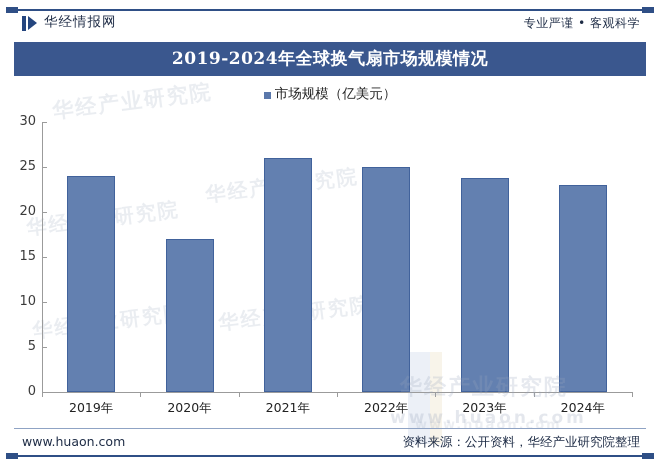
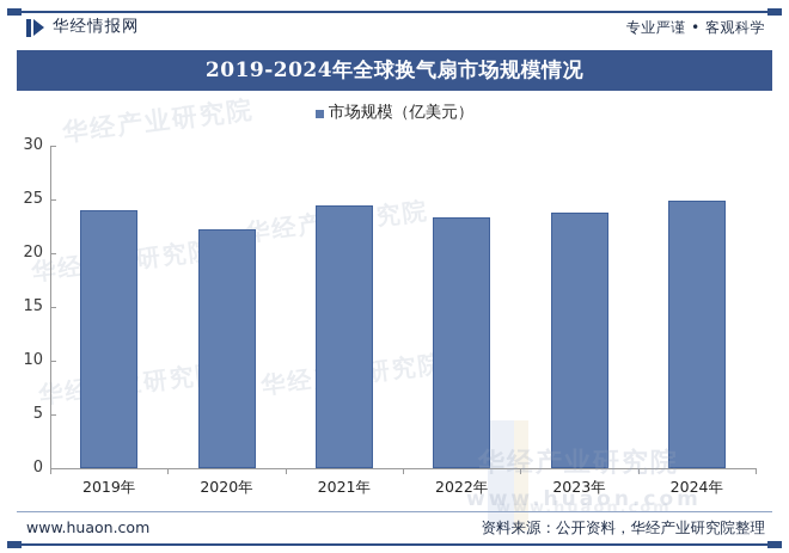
2020年: 17 -> 22
2021年: 26 -> 24
2022年: 25 -> 23
2024年: 23 -> 25
